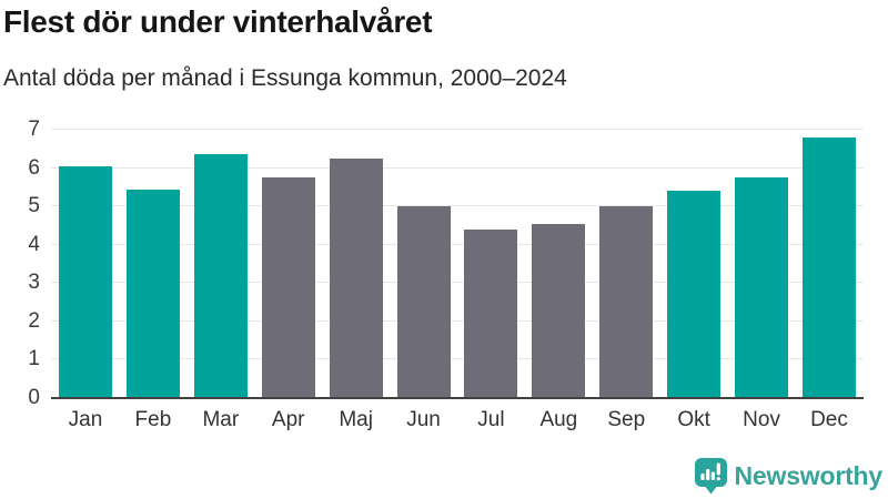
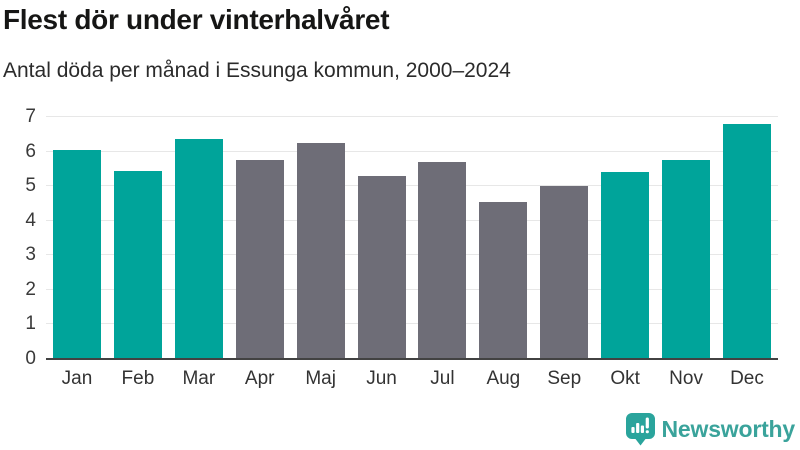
Jun: 5.0 -> 5.3
Jul: 4.4 -> 5.7
